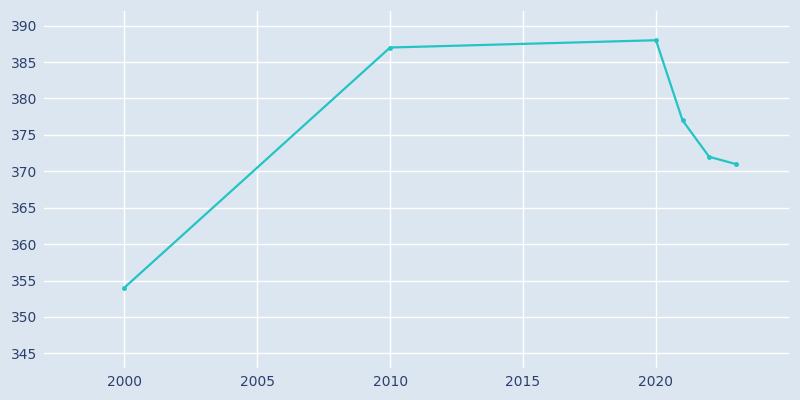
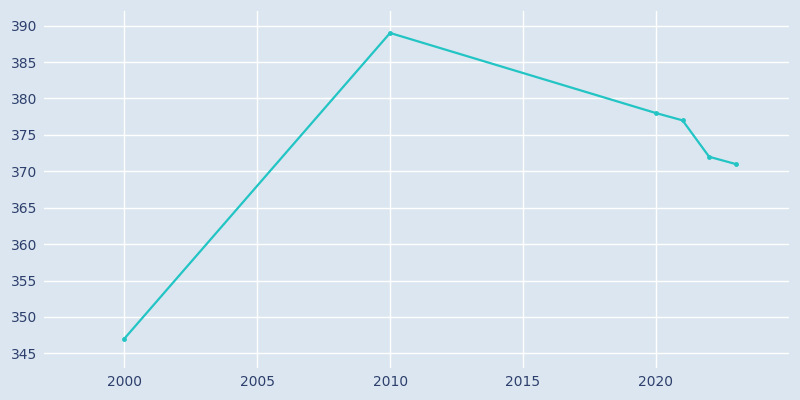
2000: 354 -> 347
2010: 387 -> 389
2020: 388 -> 378
